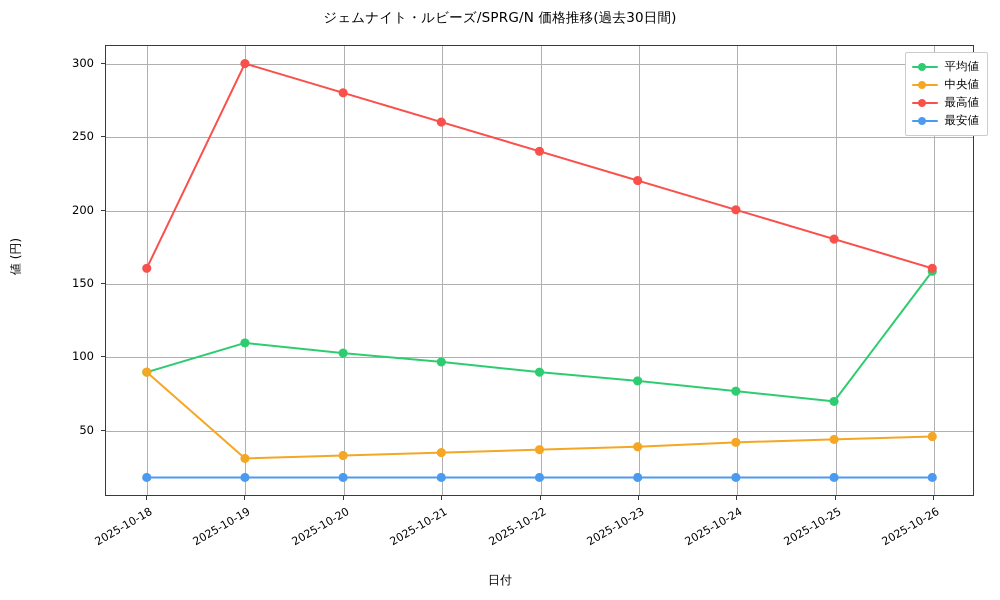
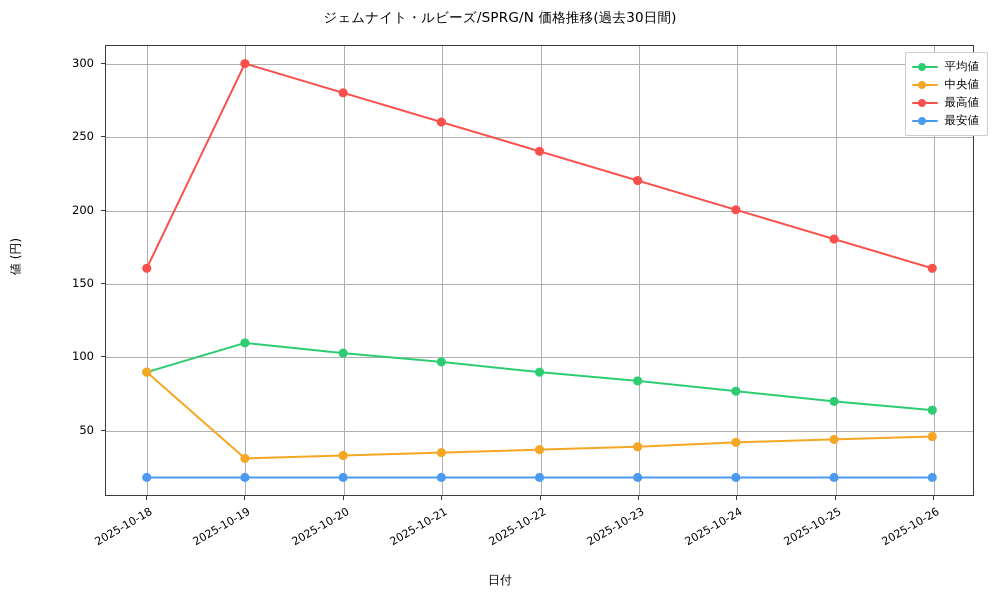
平均値/2025-10-26: 158 -> 63
